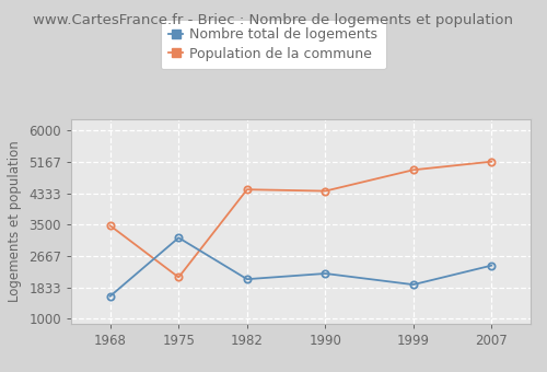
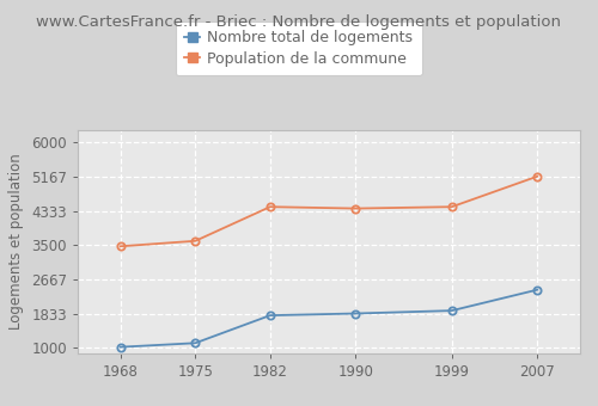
Nombre total de logements/1968: 1600 -> 1020
Nombre total de logements/1975: 3150 -> 1120
Population de la commune/1975: 2100 -> 3600
Nombre total de logements/1982: 2050 -> 1790
Nombre total de logements/1990: 2200 -> 1840
Population de la commune/1999: 4950 -> 4430
